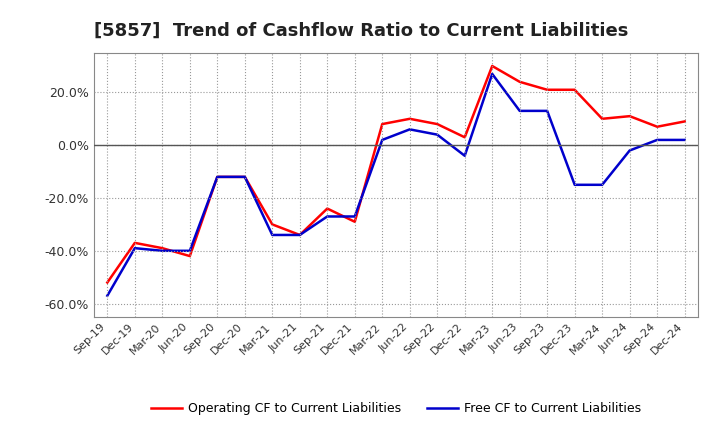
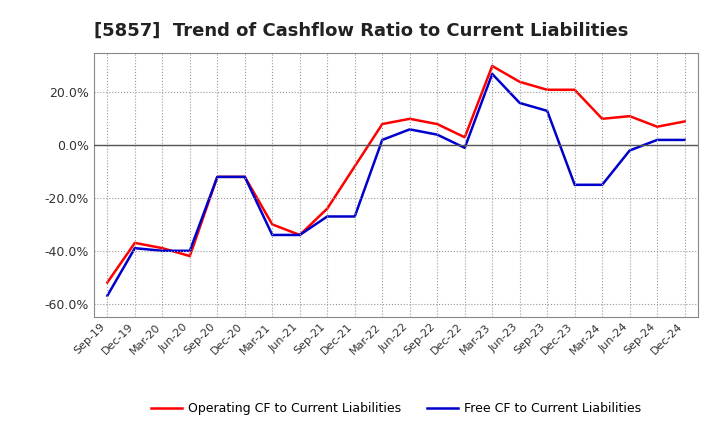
Operating CF to Current Liabilities/Dec-21: -29% -> -8%
Free CF to Current Liabilities/Dec-22: -4% -> -1%
Free CF to Current Liabilities/Jun-23: 13% -> 16%
